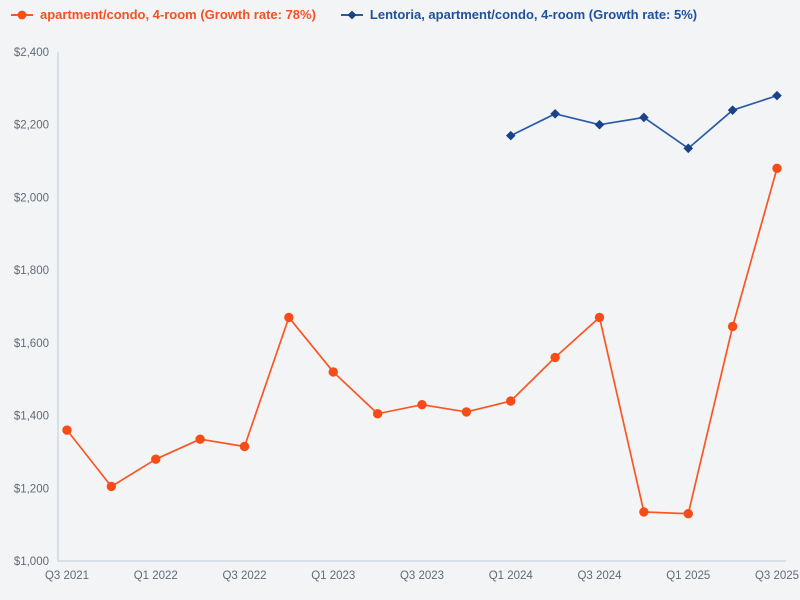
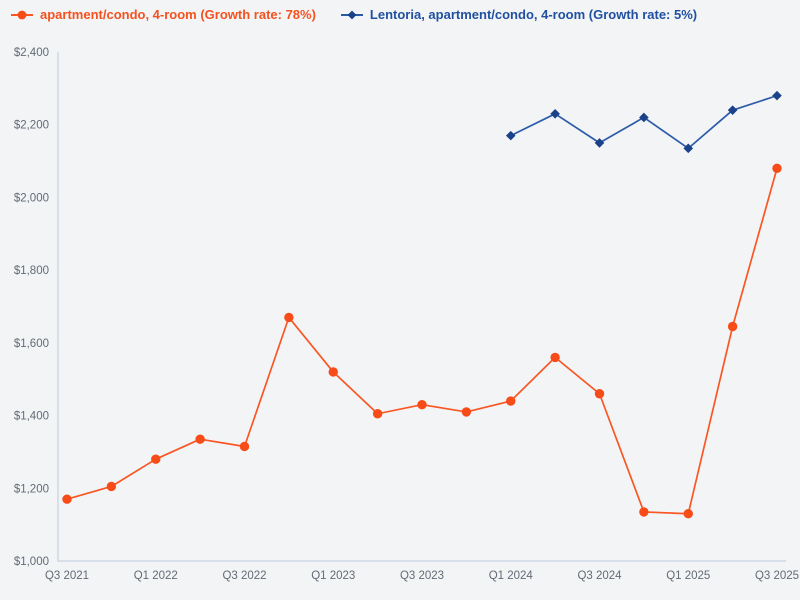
apartment/condo, 4-room (Growth rate: 78%)/Q3 2021: $1360 -> $1170
apartment/condo, 4-room (Growth rate: 78%)/Q3 2024: $1670 -> $1460
Lentoria, apartment/condo, 4-room (Growth rate: 5%)/Q3 2024: $2200 -> $2150
